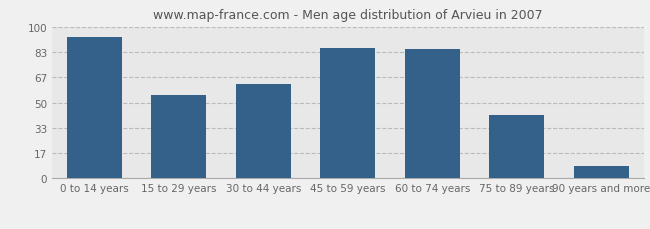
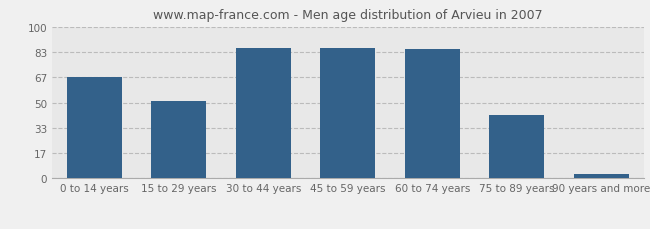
0 to 14 years: 93 -> 67
15 to 29 years: 55 -> 51
30 to 44 years: 62 -> 86
90 years and more: 8 -> 3
